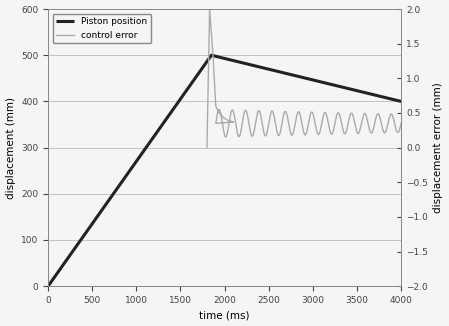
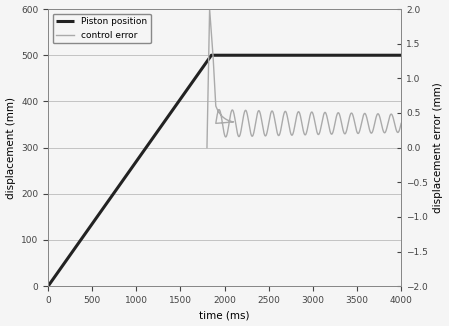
Piston position/4000: 400 -> 500
